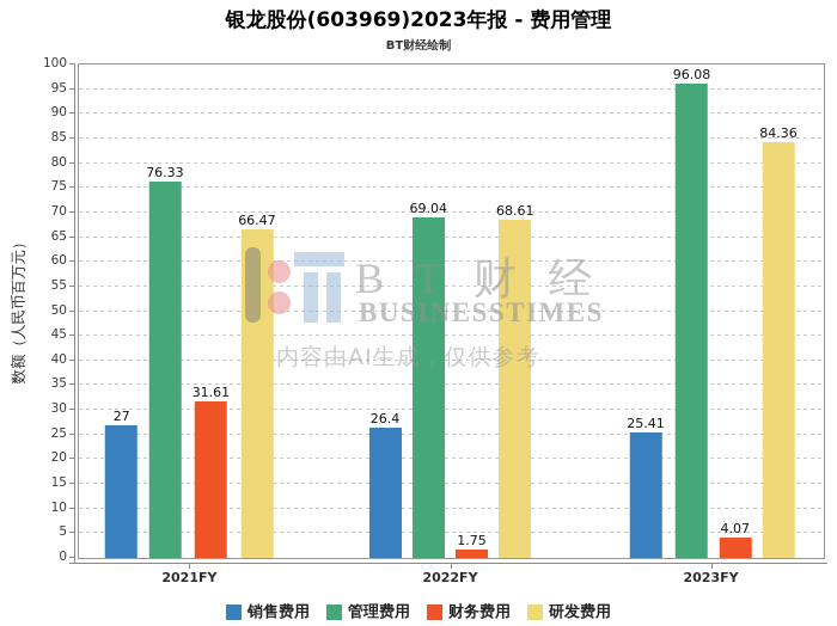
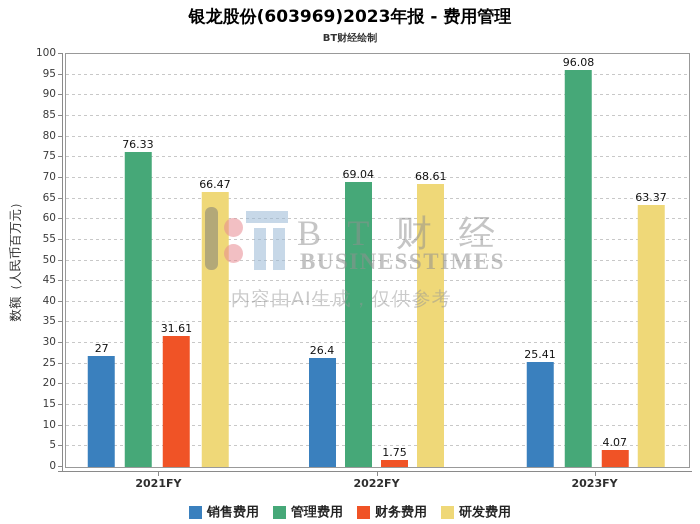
研发费用/2023FY: 84.36 -> 63.37
